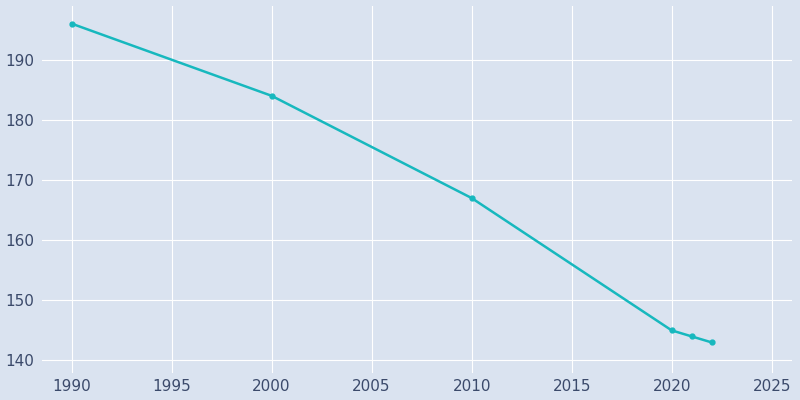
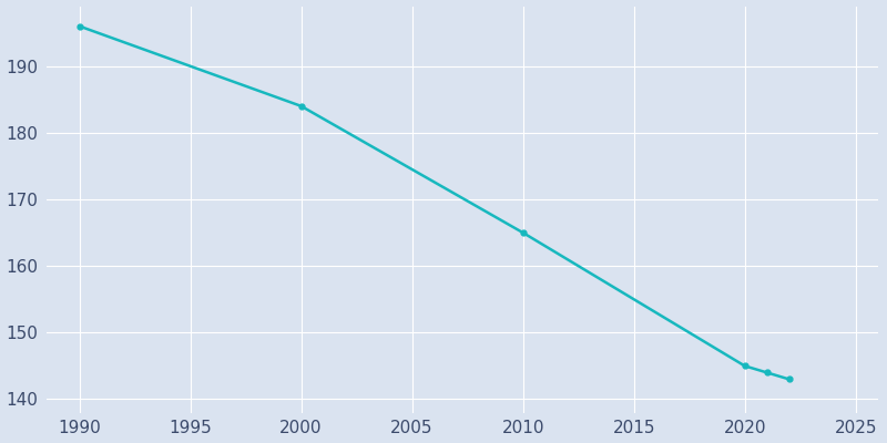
2010: 167 -> 165
